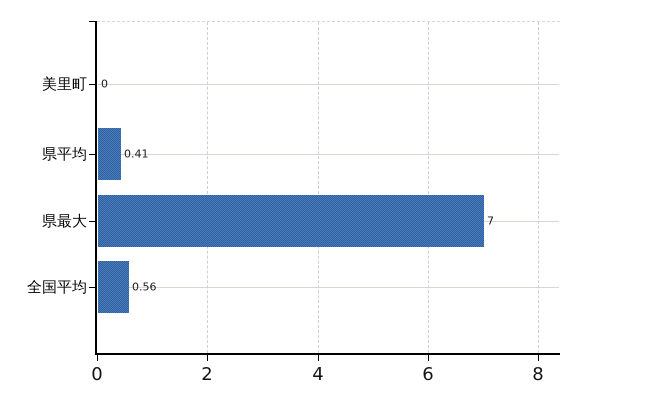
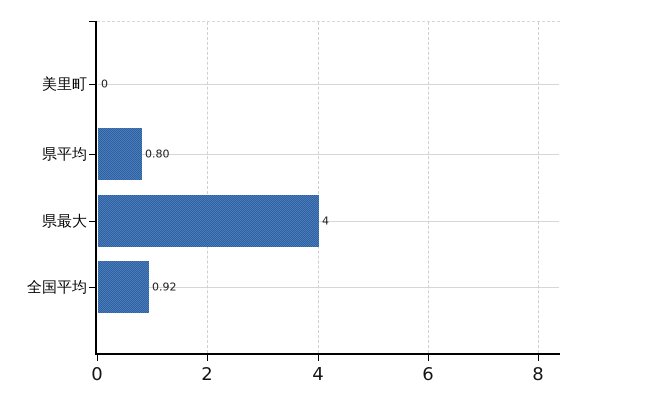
県平均: 0.41 -> 0.80
県最大: 7 -> 4
全国平均: 0.56 -> 0.92
